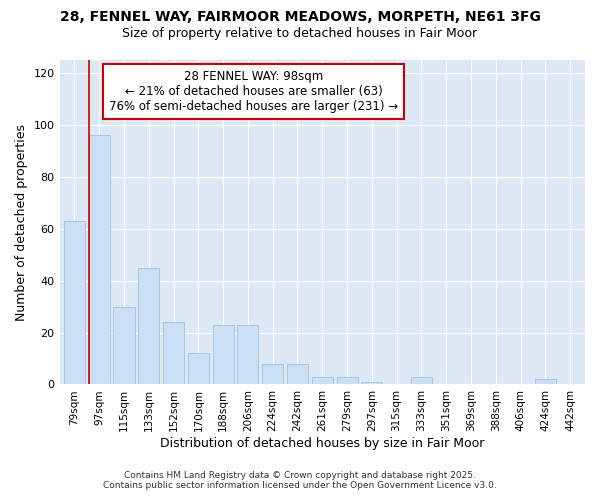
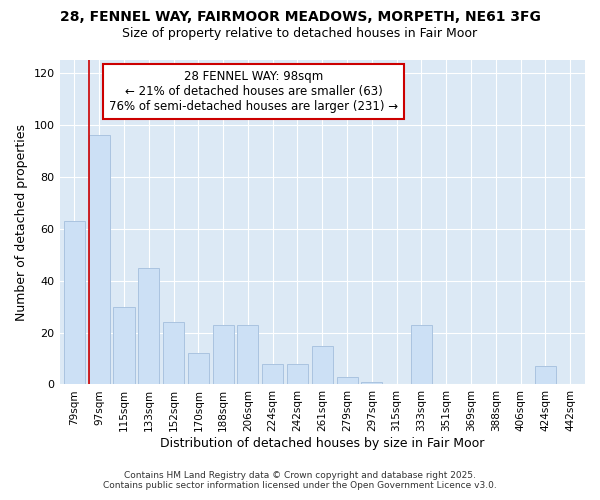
261sqm: 3 -> 15
333sqm: 3 -> 23
424sqm: 2 -> 7
